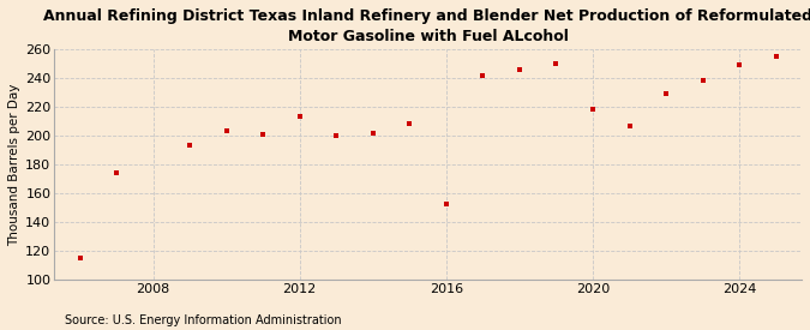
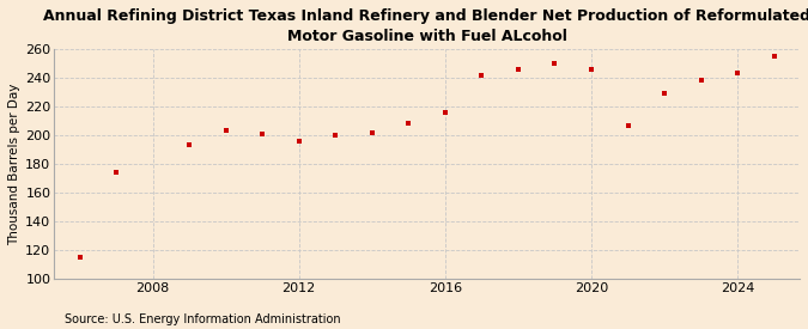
2012: 213 -> 196
2016: 153 -> 216
2020: 218 -> 246
2024: 249 -> 243
